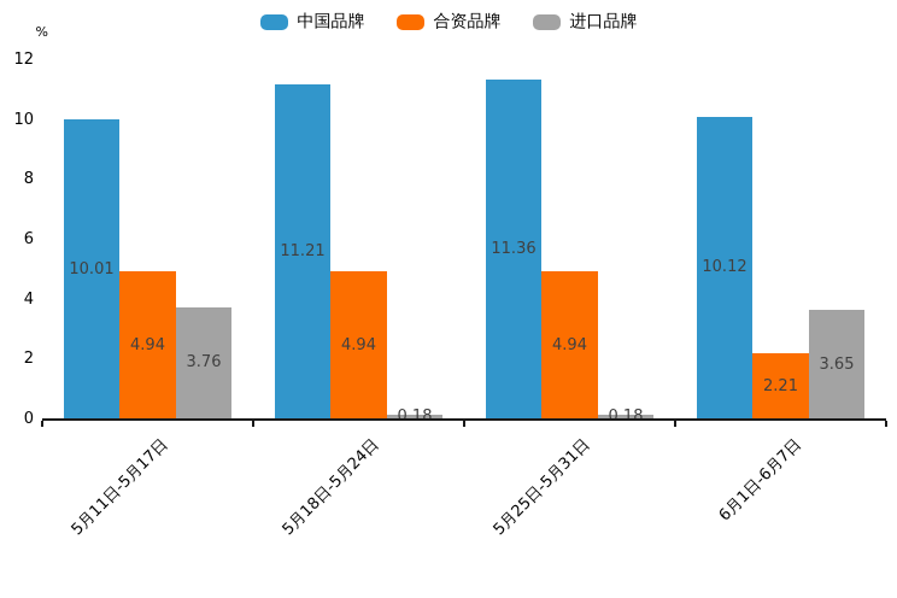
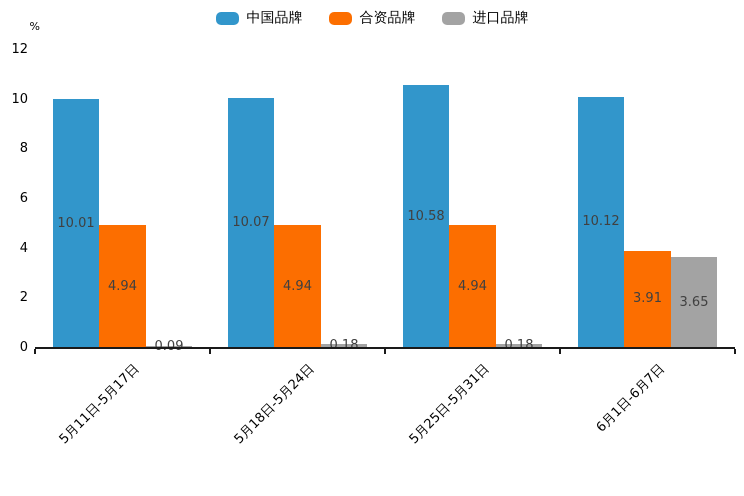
进口品牌/5月11日-5月17日: 3.76 -> 0.09
中国品牌/5月18日-5月24日: 11.21 -> 10.07
中国品牌/5月25日-5月31日: 11.36 -> 10.58
合资品牌/6月1日-6月7日: 2.21 -> 3.91
